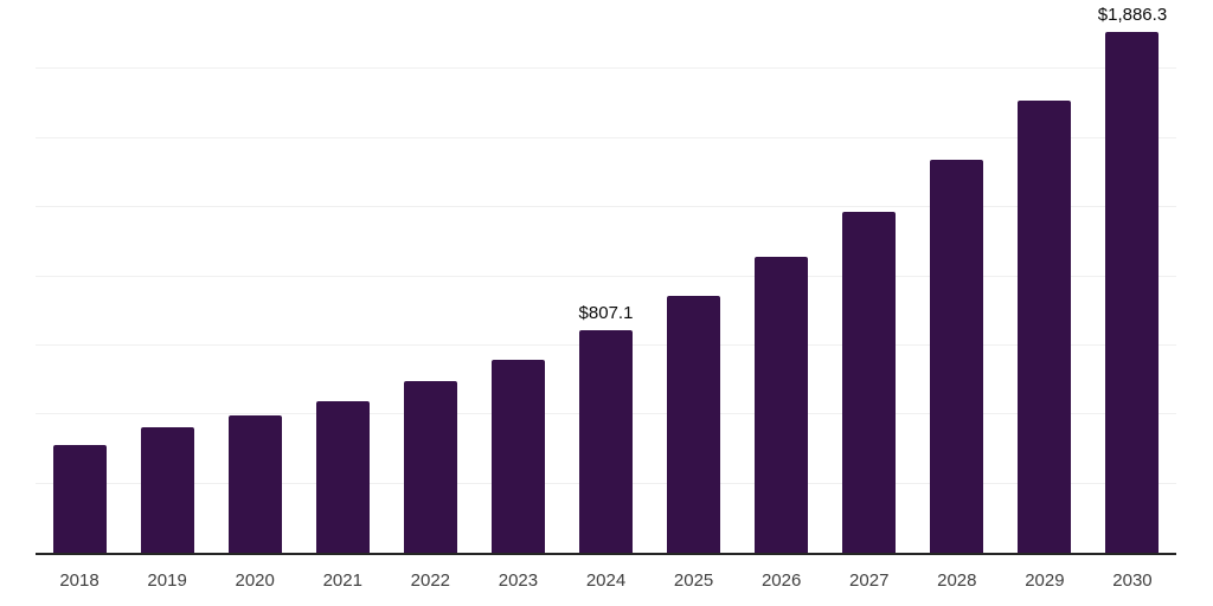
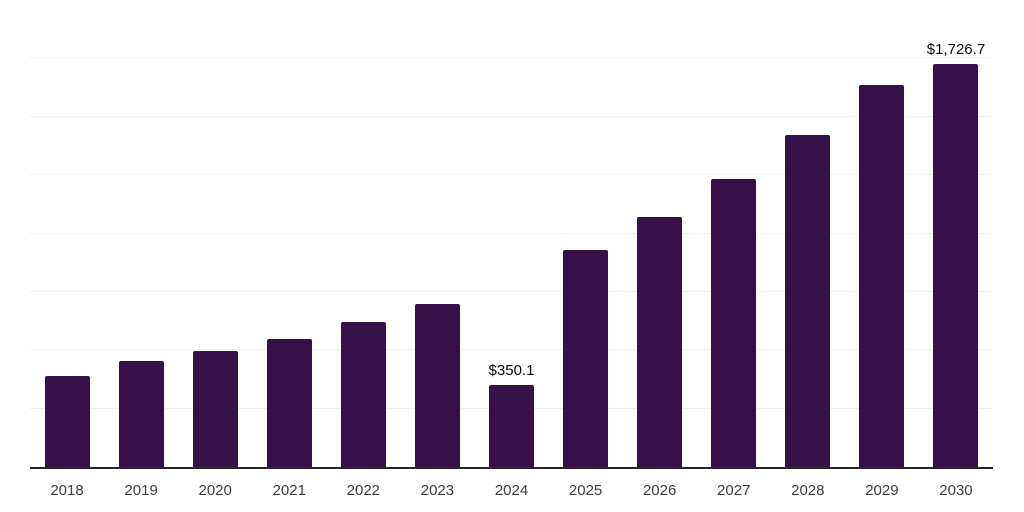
2024: $807.1 -> $350.1
2030: $1,886.3 -> $1,726.7
